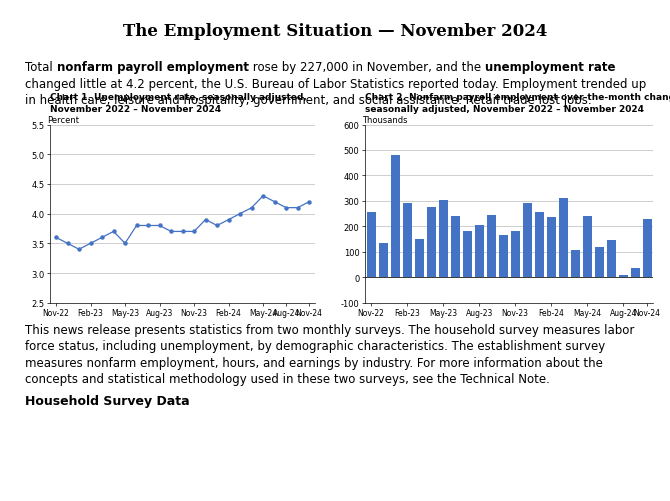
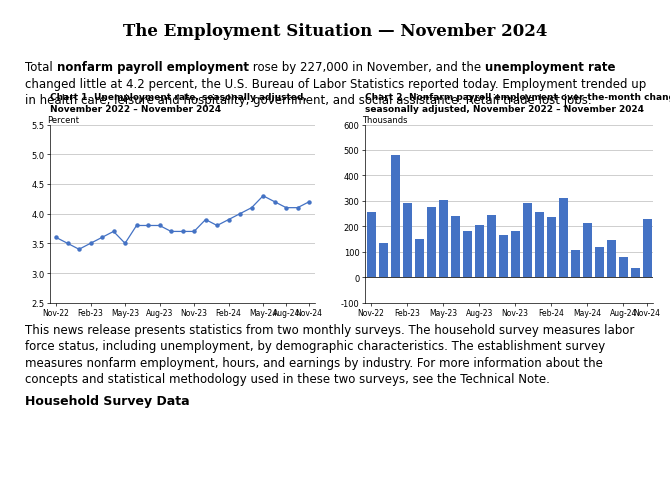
May-24: 240 -> 213
Aug-24: 10 -> 78
